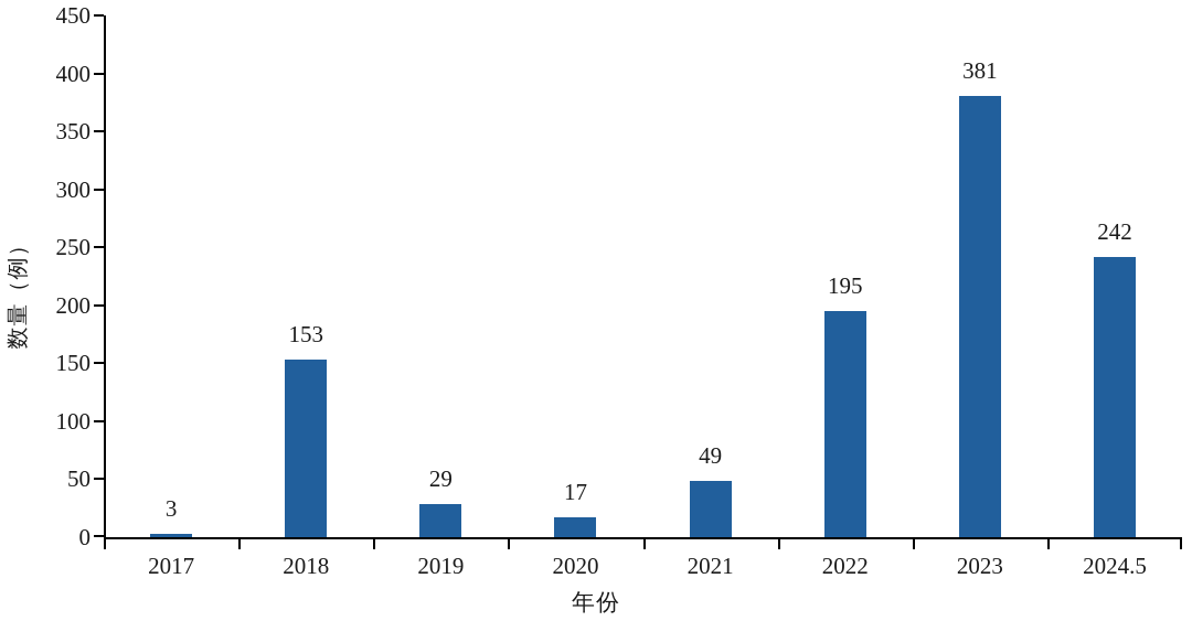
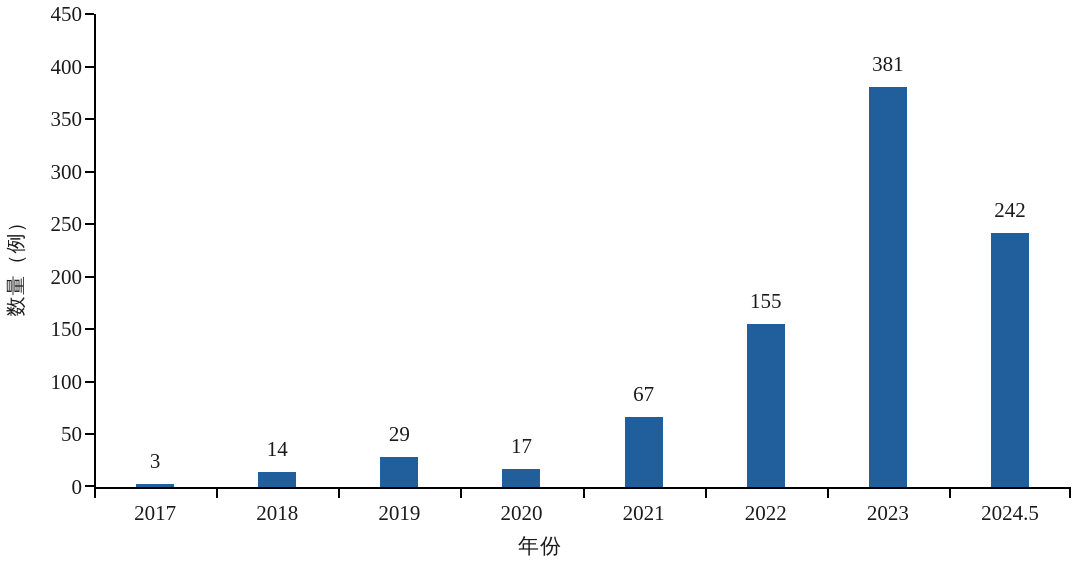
2018: 153 -> 14
2021: 49 -> 67
2022: 195 -> 155
